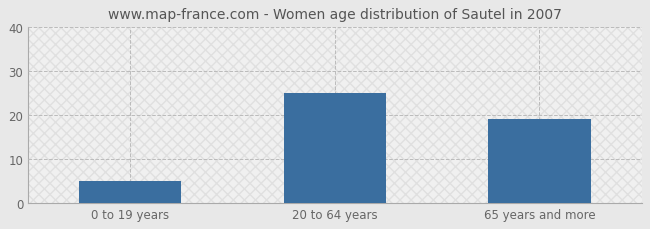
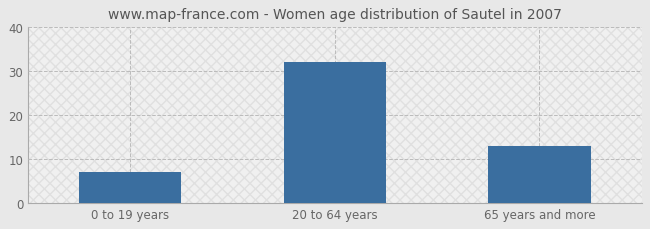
0 to 19 years: 5 -> 7
20 to 64 years: 25 -> 32
65 years and more: 19 -> 13
